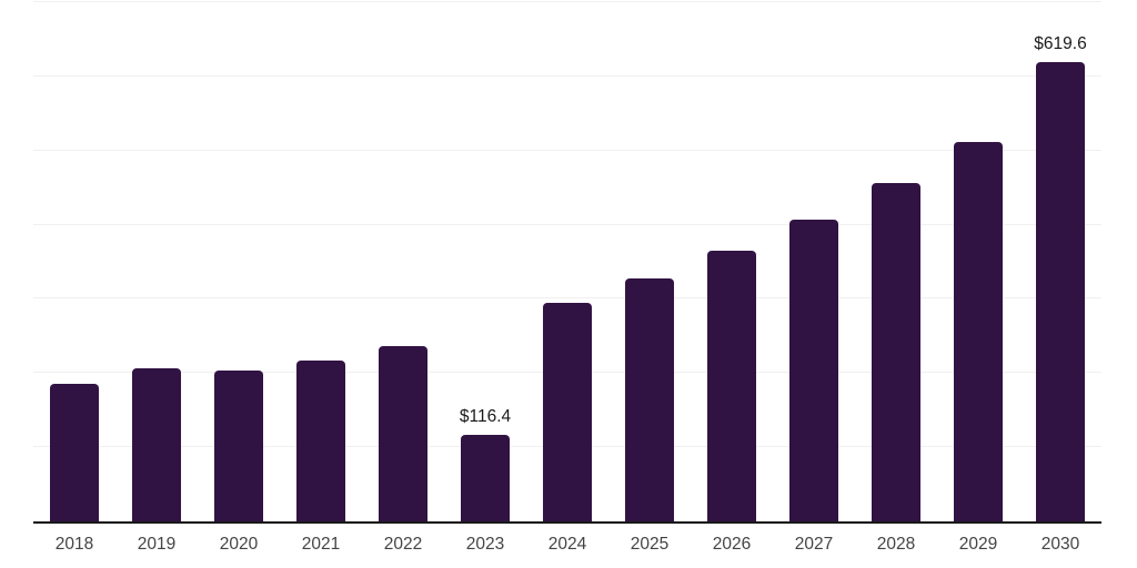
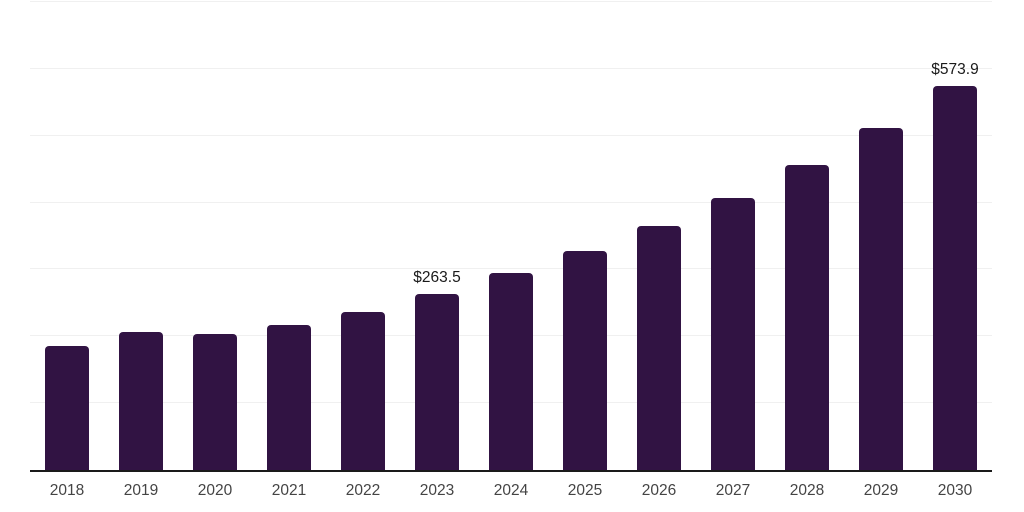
2023: $116.4 -> $263.5
2030: $619.6 -> $573.9
